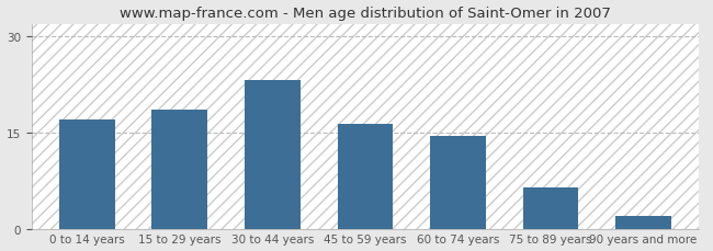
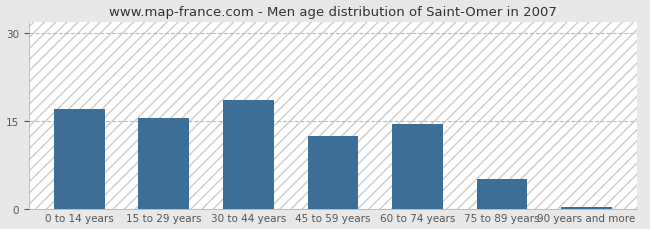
15 to 29 years: 18.6 -> 15.5
30 to 44 years: 23.2 -> 18.5
45 to 59 years: 16.4 -> 12.5
75 to 89 years: 6.4 -> 5.0
90 years and more: 2.0 -> 0.3
